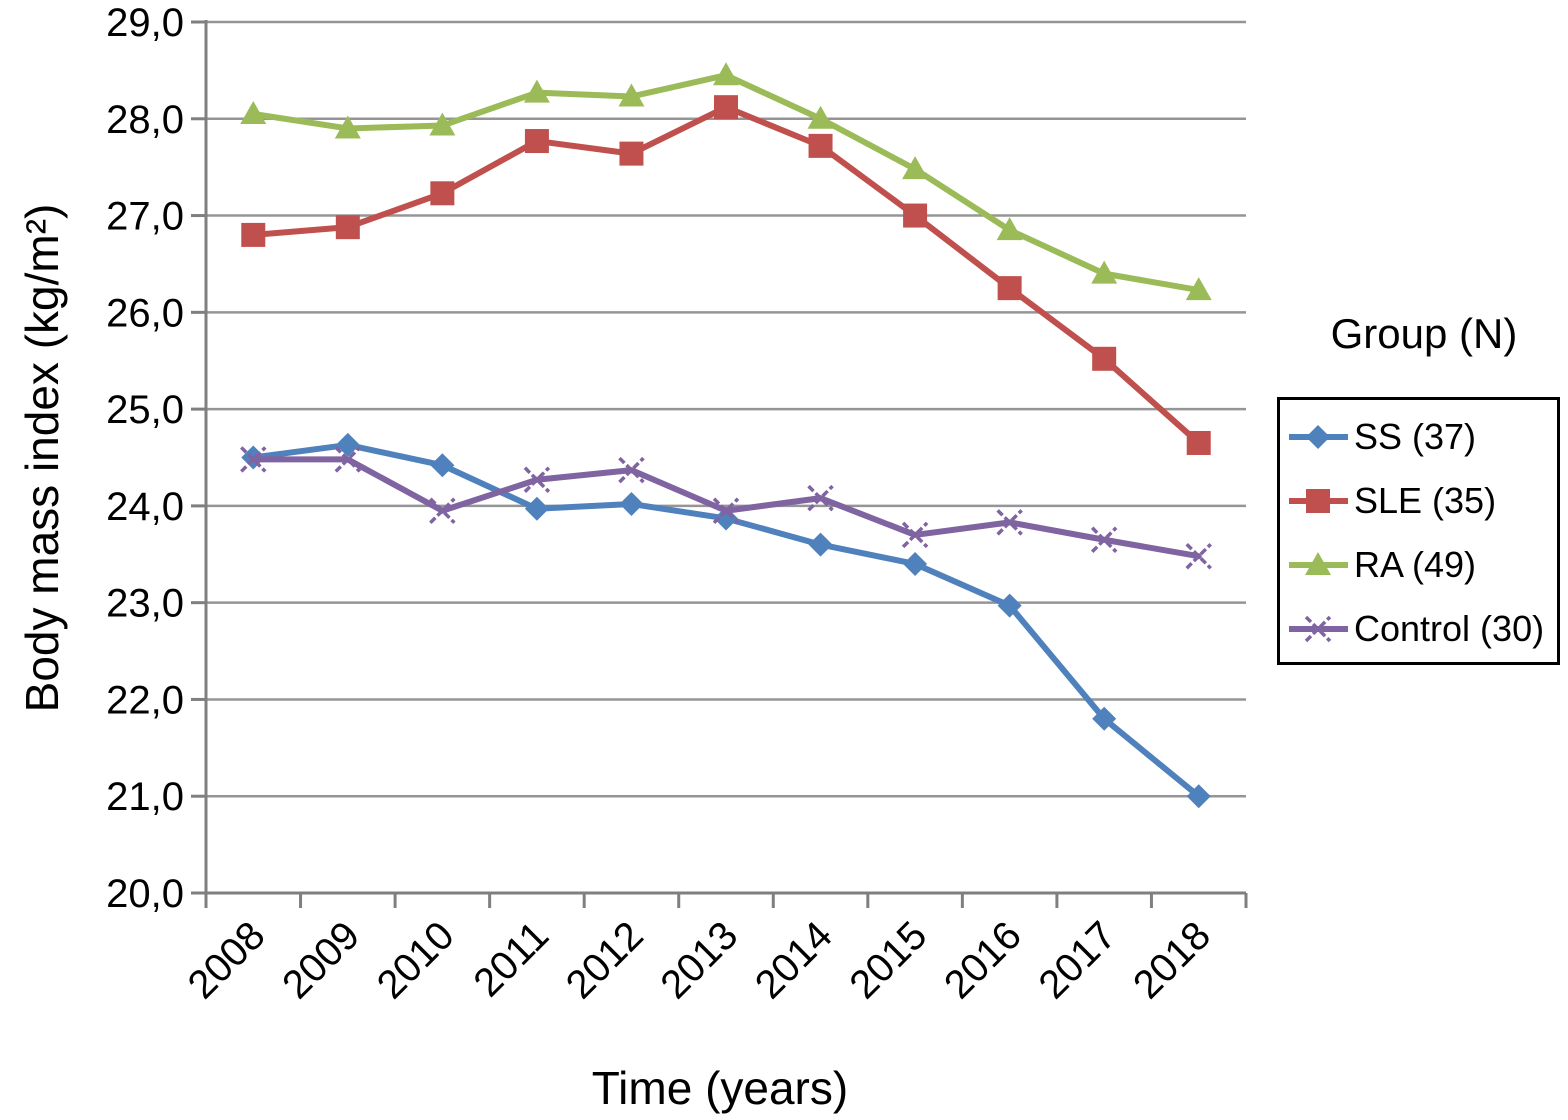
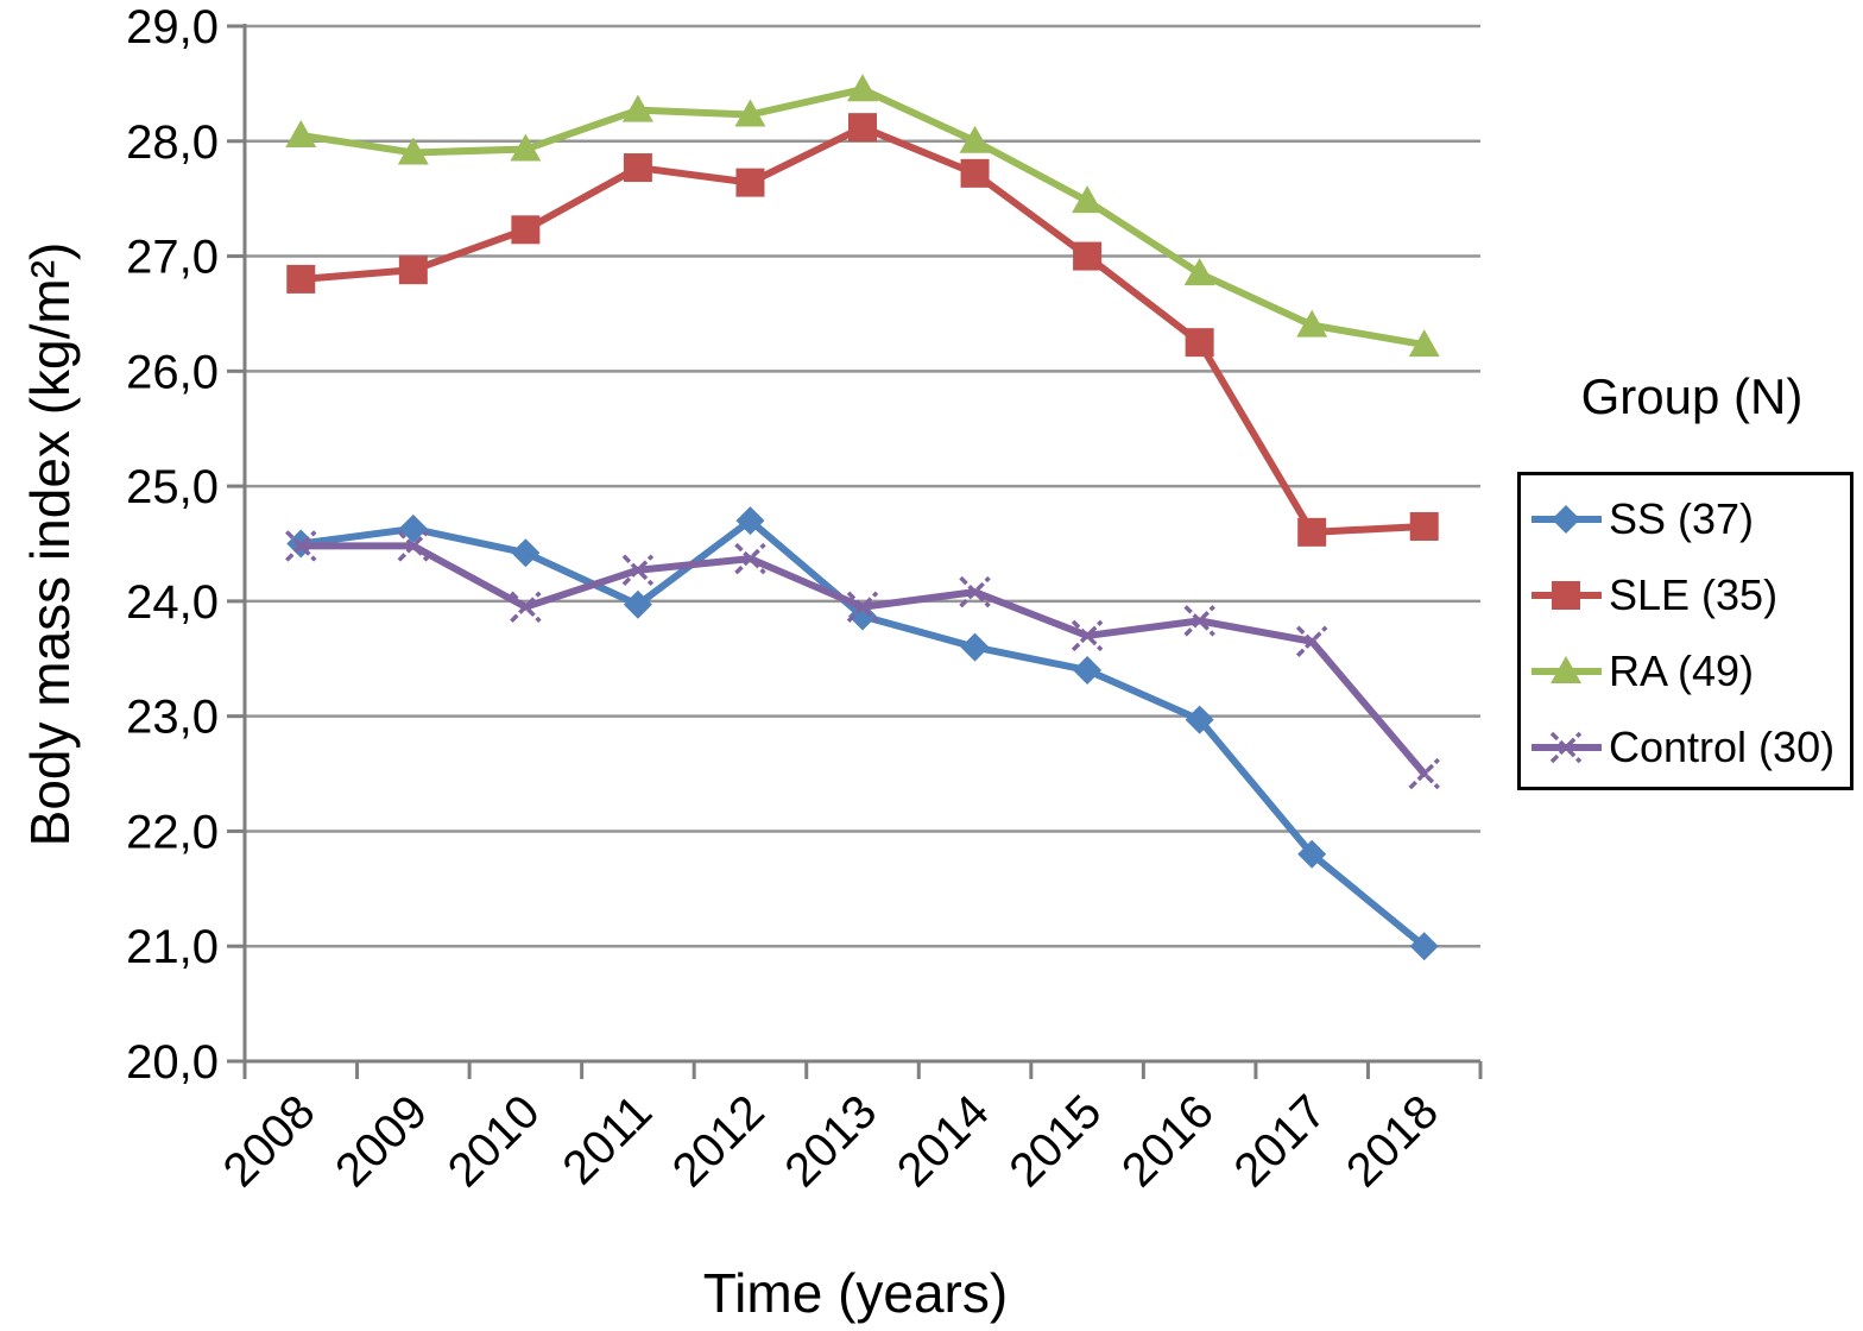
SS (37)/2012: 24,0 -> 24,7
SLE (35)/2017: 25,5 -> 24,6
Control (30)/2018: 23,5 -> 22,5
